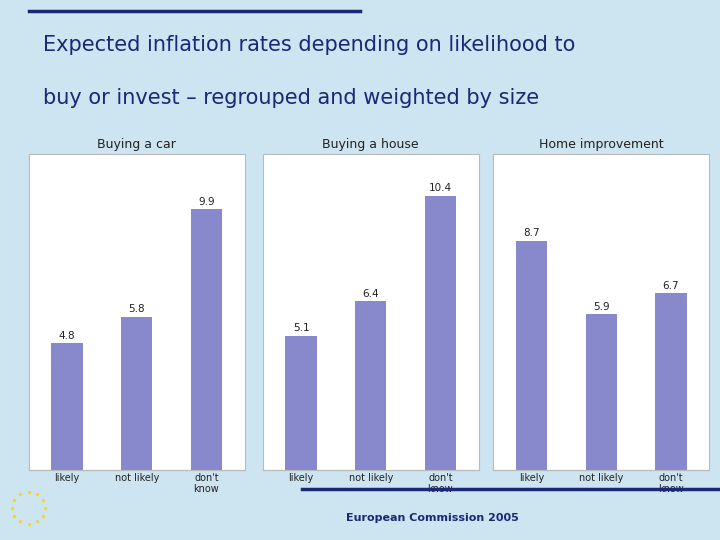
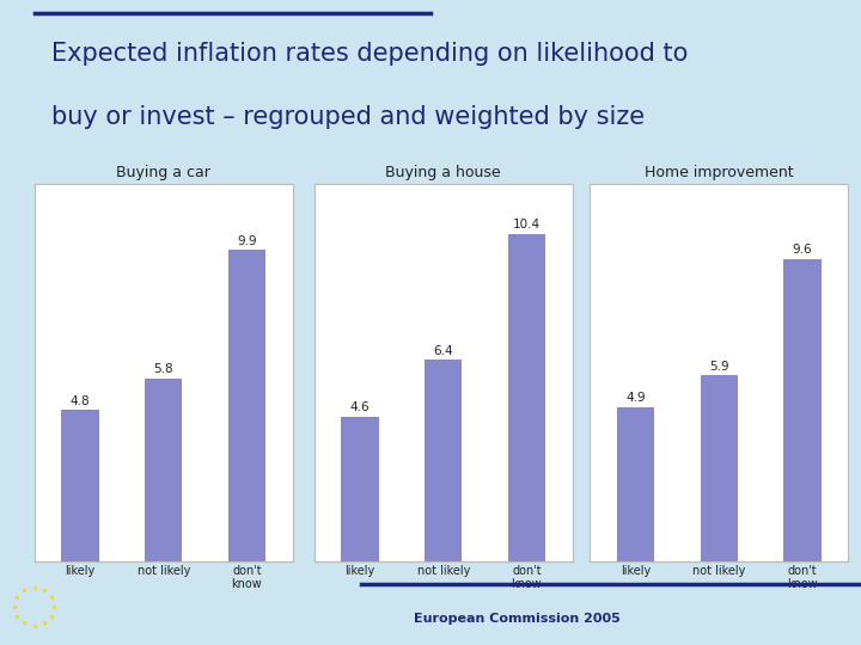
Buying a house/likely: 5.1 -> 4.6
Home improvement/likely: 8.7 -> 4.9
Home improvement/don't know: 6.7 -> 9.6
